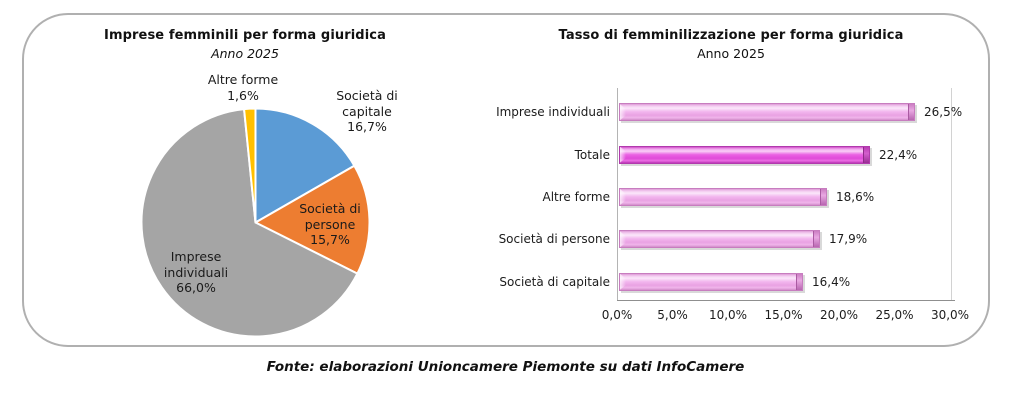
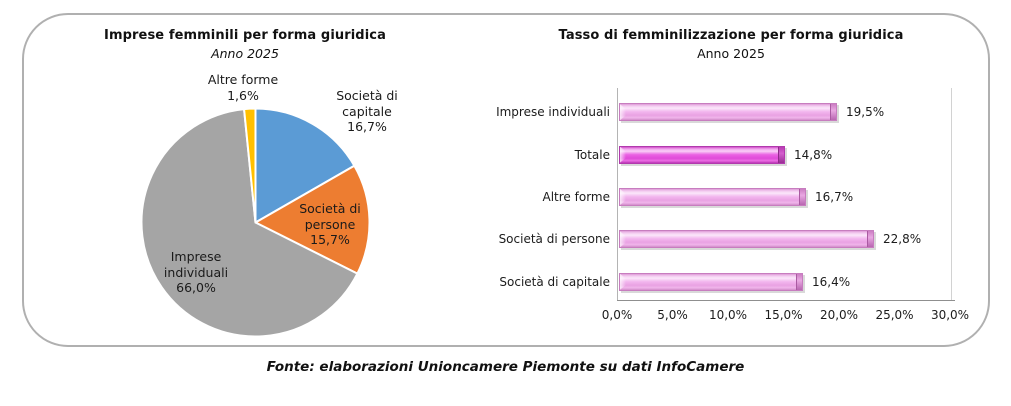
Tasso di femminilizzazione per forma giuridica/Imprese individuali: 26,5% -> 19,5%
Tasso di femminilizzazione per forma giuridica/Totale: 22,4% -> 14,8%
Tasso di femminilizzazione per forma giuridica/Altre forme: 18,6% -> 16,7%
Tasso di femminilizzazione per forma giuridica/Società di persone: 17,9% -> 22,8%
